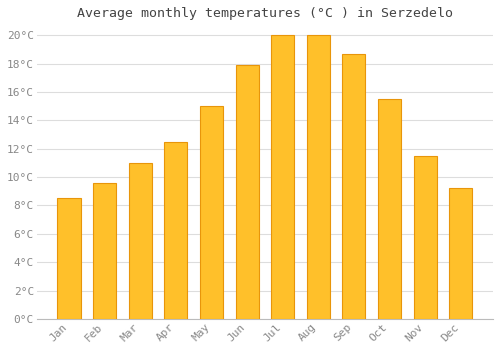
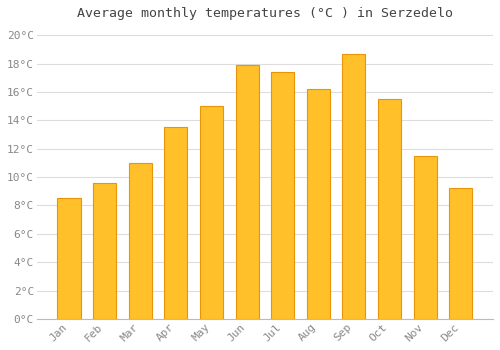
Apr: 12.5°C -> 13.5°C
Jul: 20.0°C -> 17.4°C
Aug: 20.0°C -> 16.2°C
